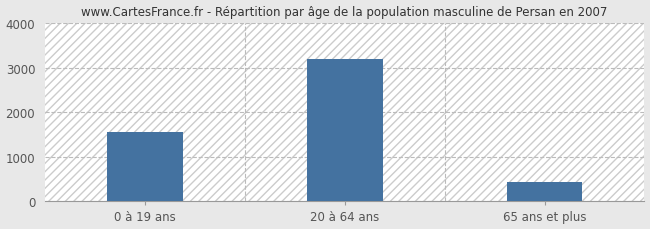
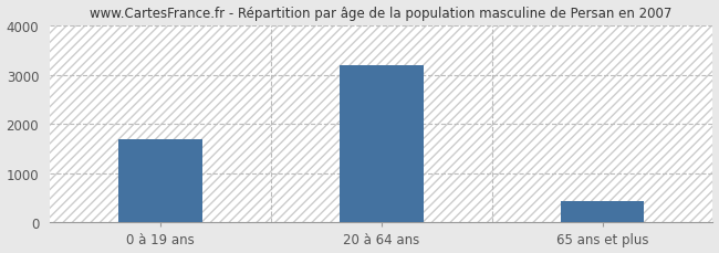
0 à 19 ans: 1560 -> 1700
